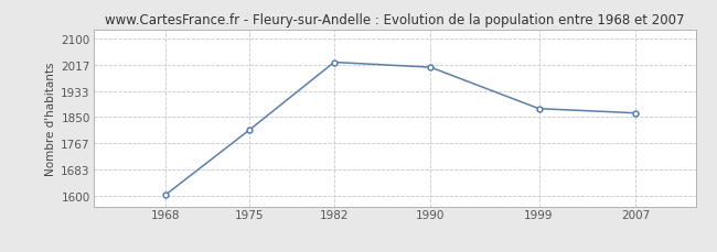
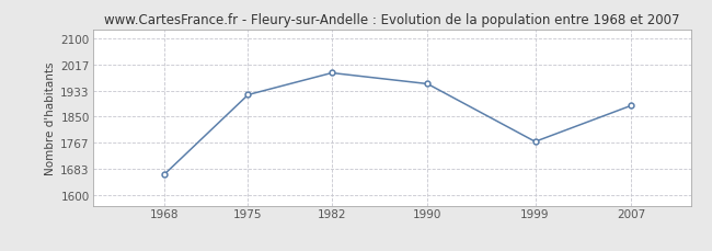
1968: 1602 -> 1665
1975: 1810 -> 1920
1982: 2025 -> 1990
1990: 2009 -> 1955
1999: 1877 -> 1770
2007: 1863 -> 1885
